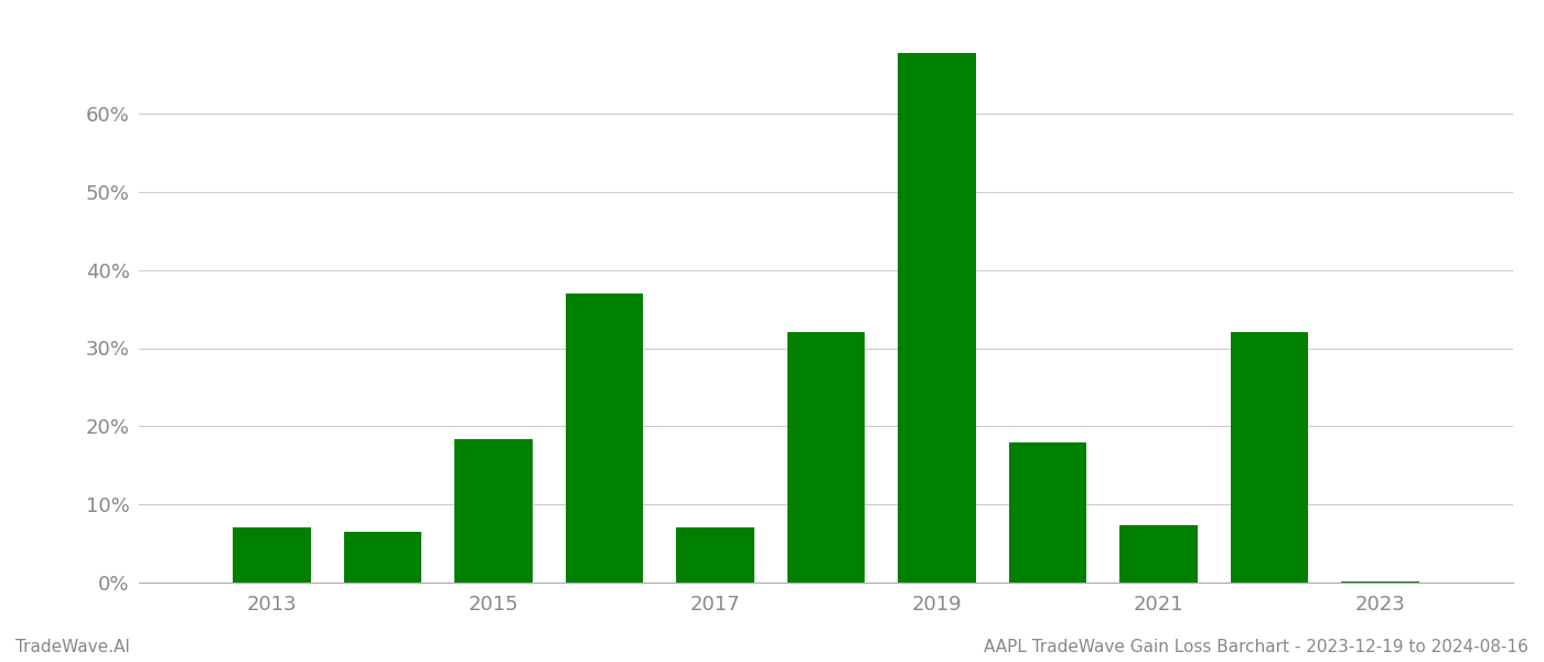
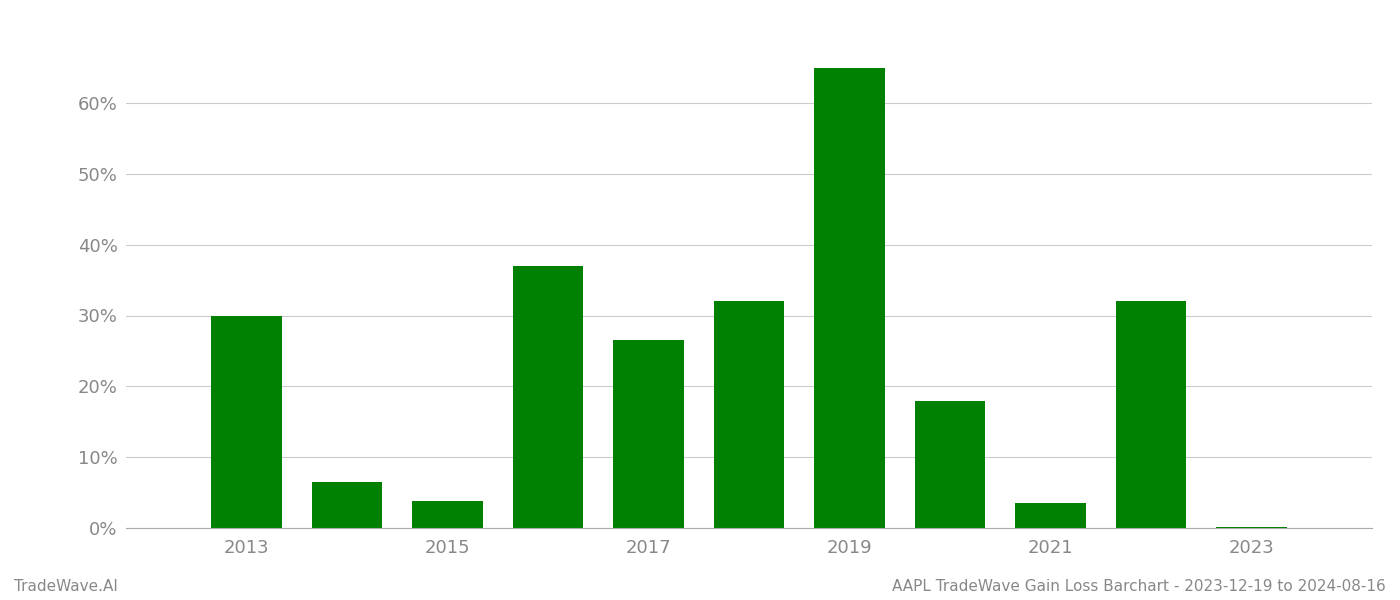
2013: 7.0% -> 30.0%
2015: 18.4% -> 3.8%
2017: 7.0% -> 26.5%
2019: 67.8% -> 65.0%
2021: 7.4% -> 3.5%
